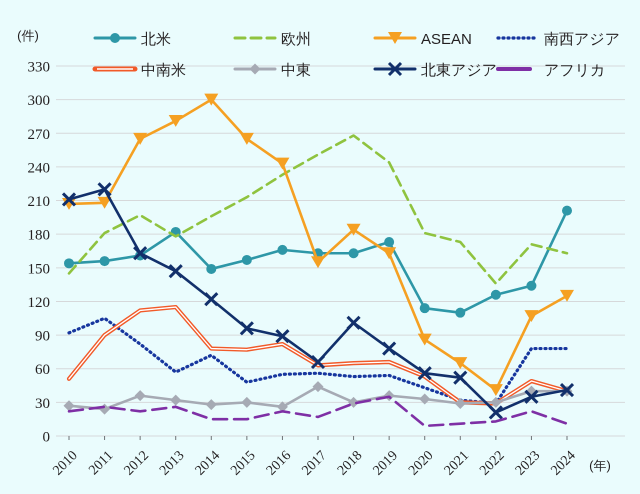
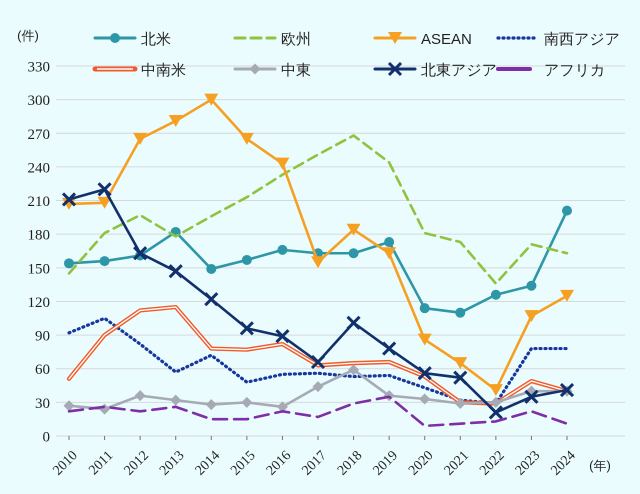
中東/2018: 30 -> 59
